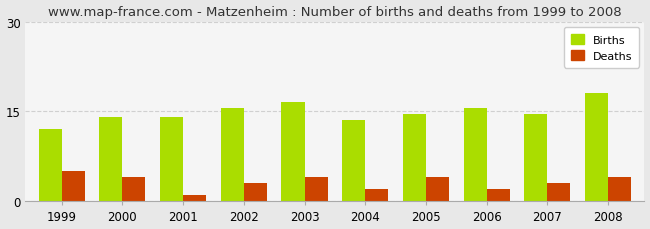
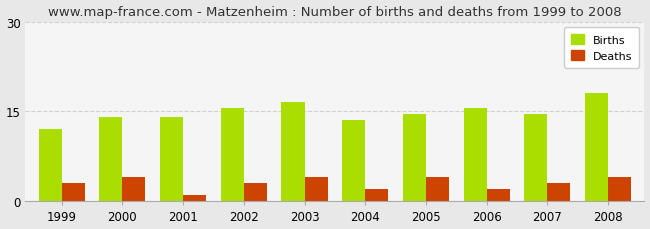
Deaths/1999: 5 -> 3
